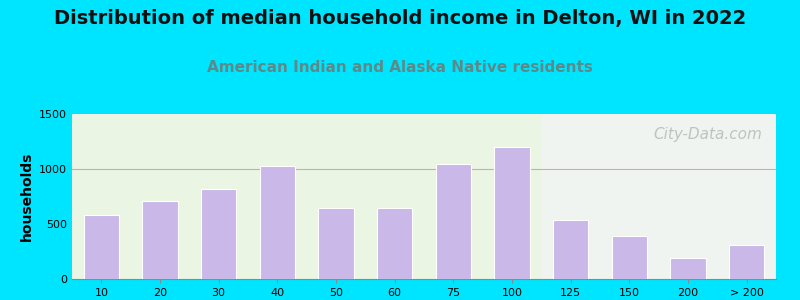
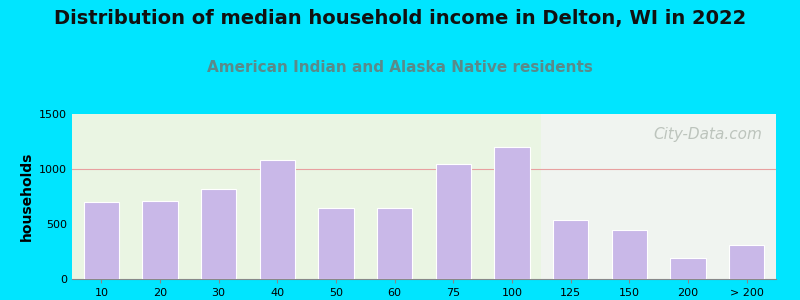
10: 580 -> 700
40: 1030 -> 1080
150: 390 -> 450
